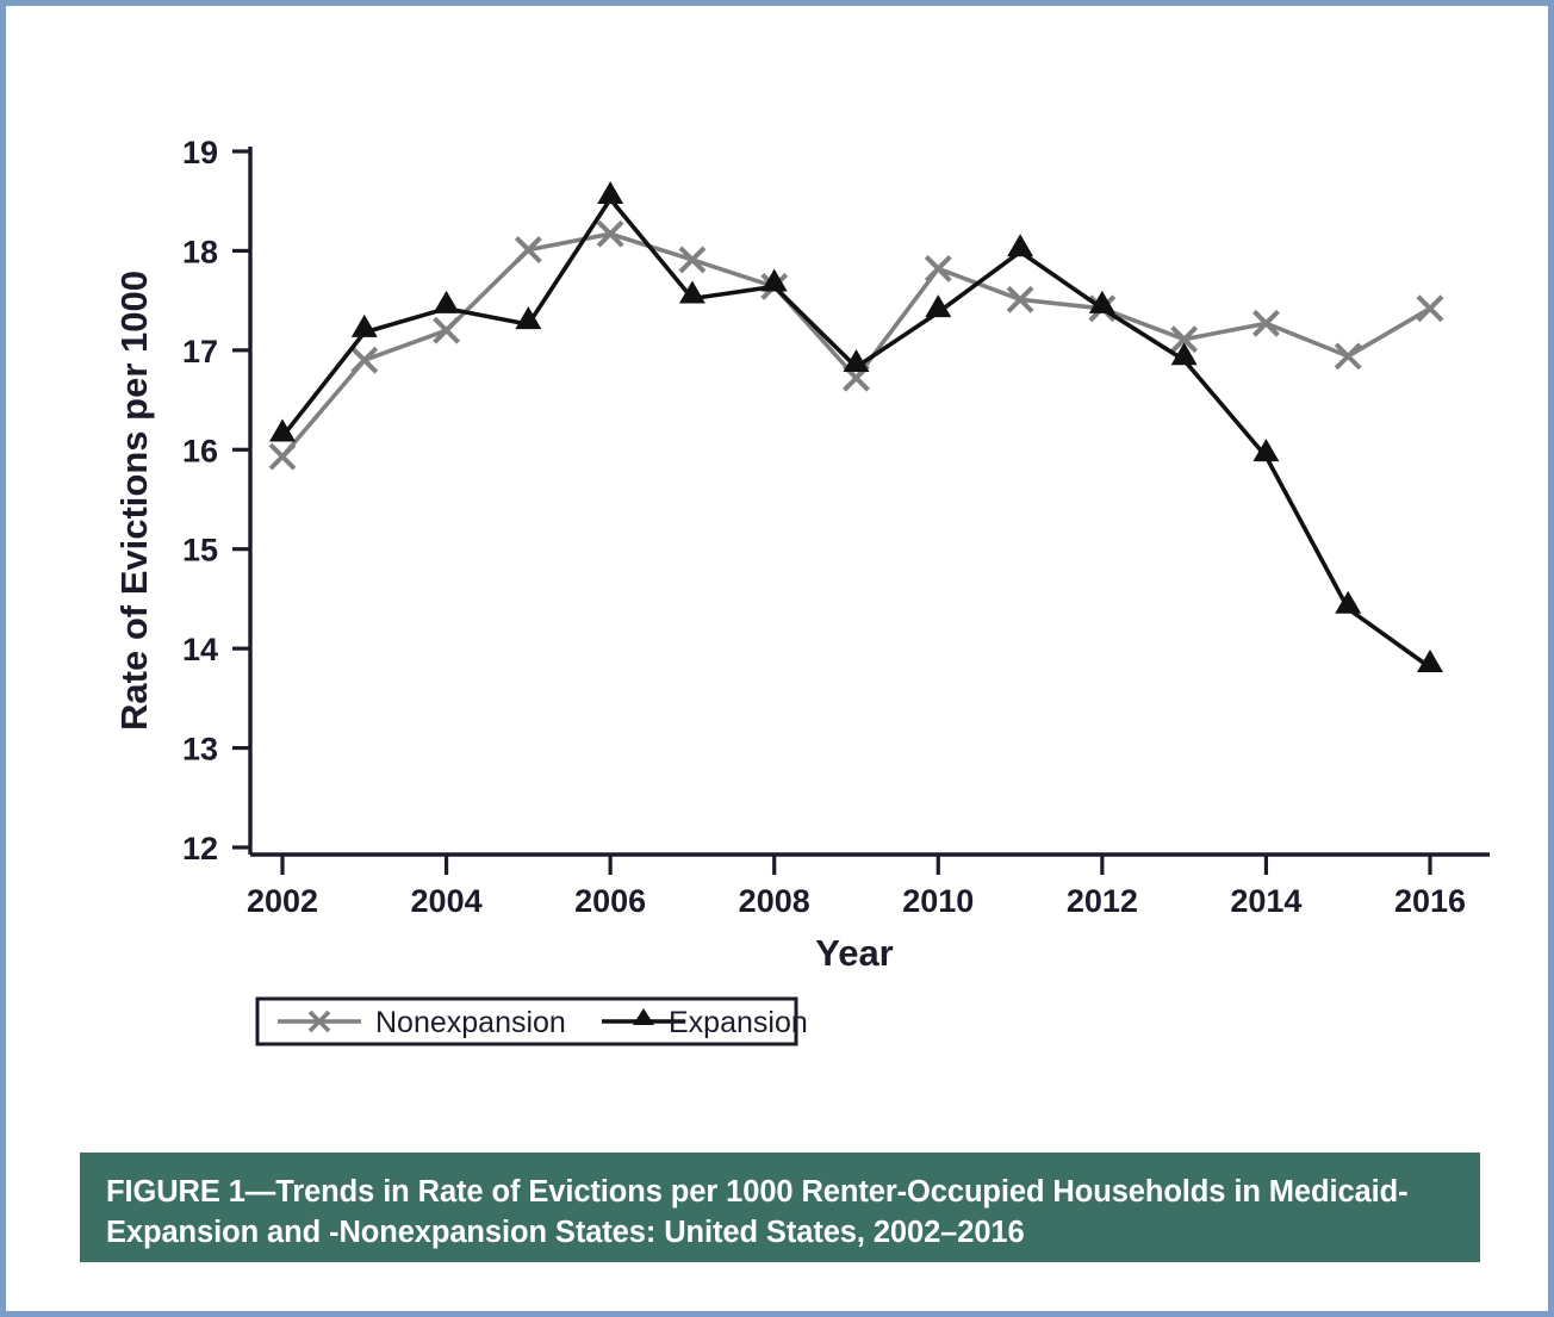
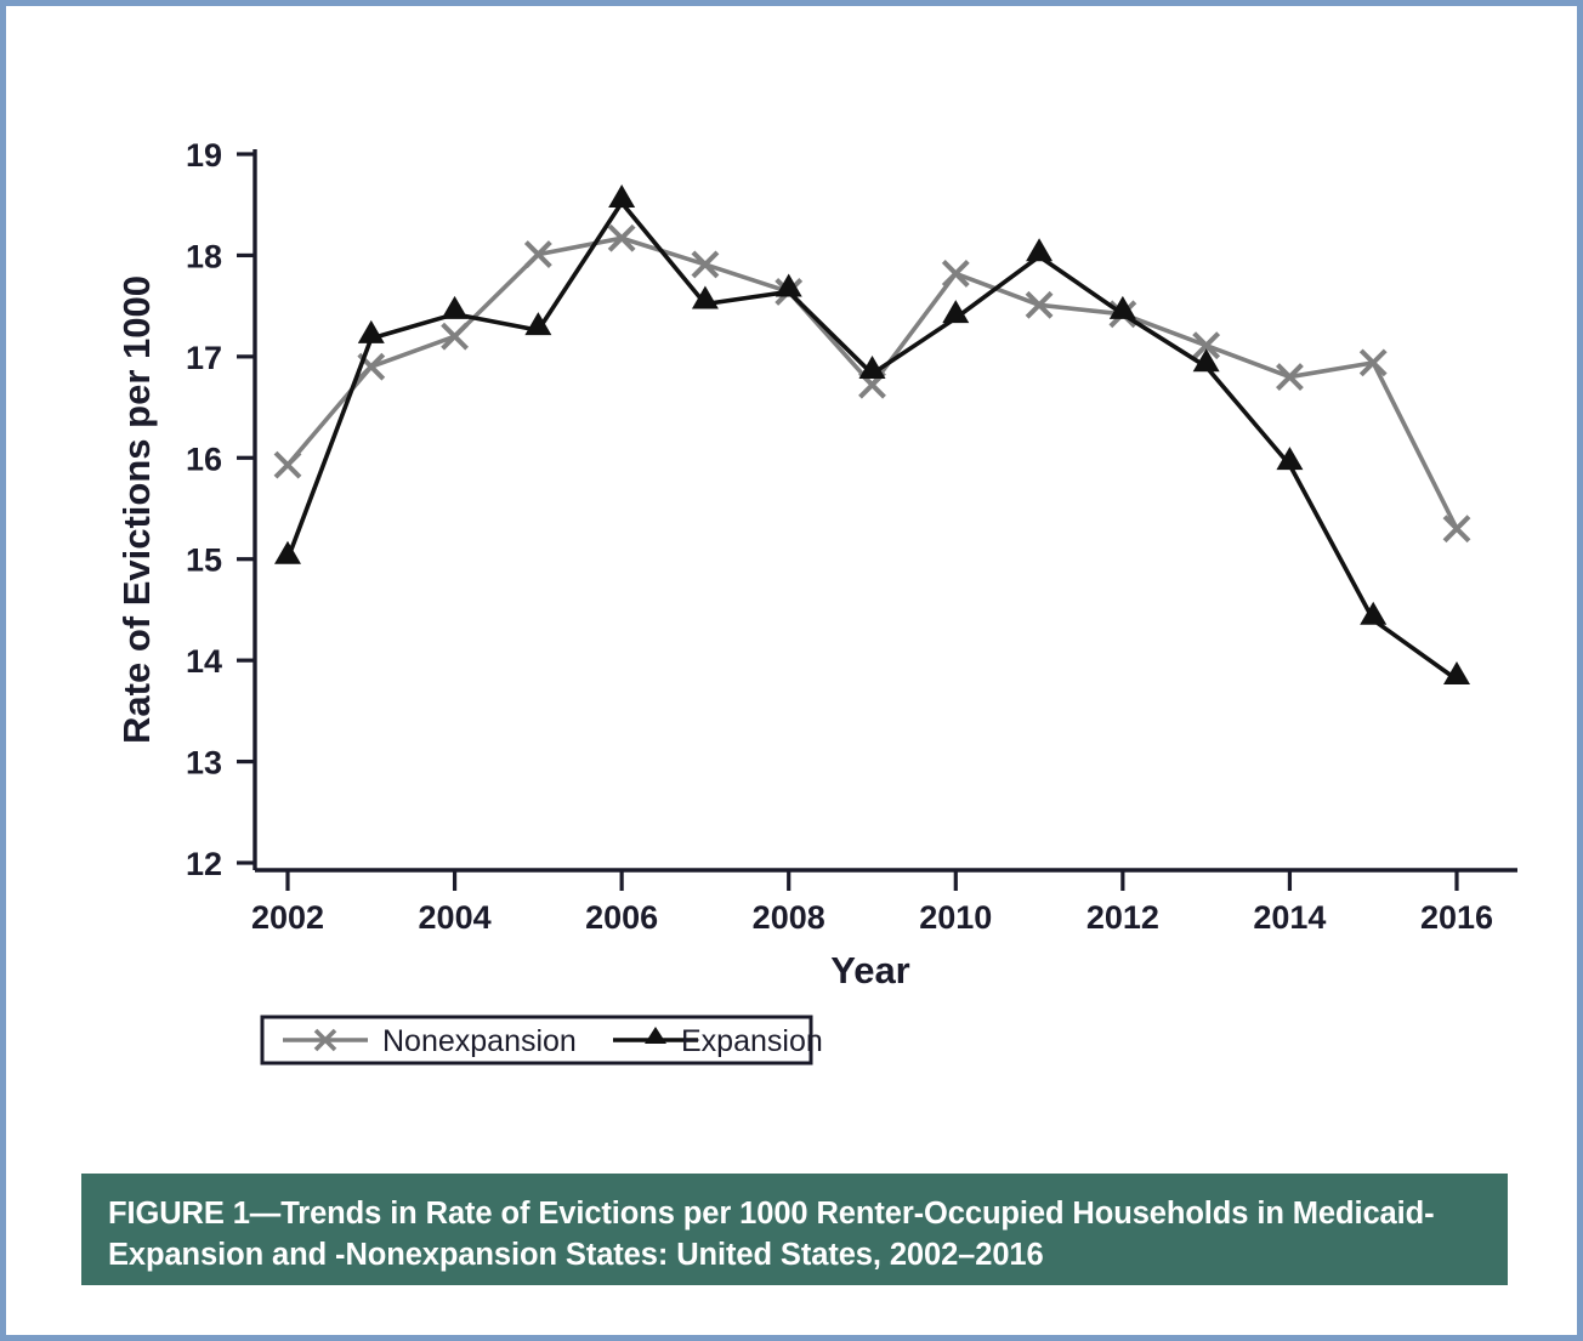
Expansion/2002: 16.1 -> 15.0
Nonexpansion/2014: 17.3 -> 16.8
Nonexpansion/2016: 17.4 -> 15.3
